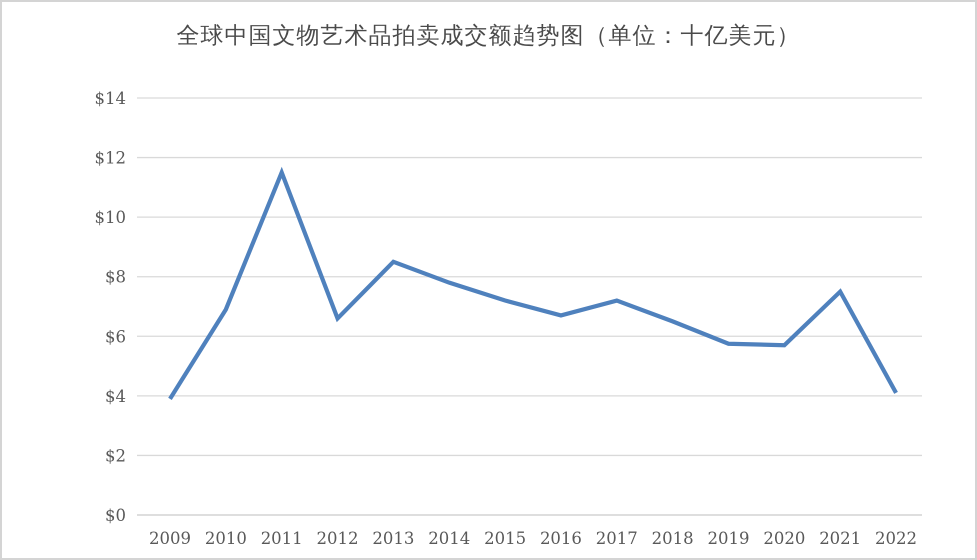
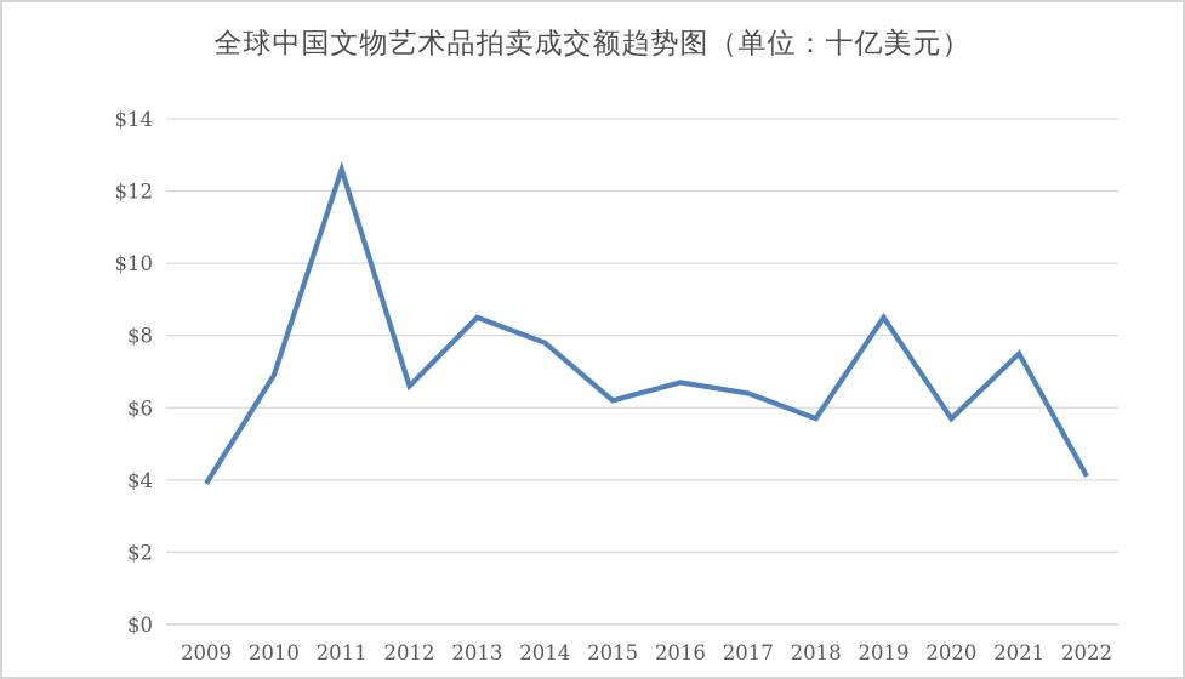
2011: $11.5 -> $12.6
2015: $7.2 -> $6.2
2017: $7.2 -> $6.4
2018: $6.5 -> $5.7
2019: $5.8 -> $8.5
